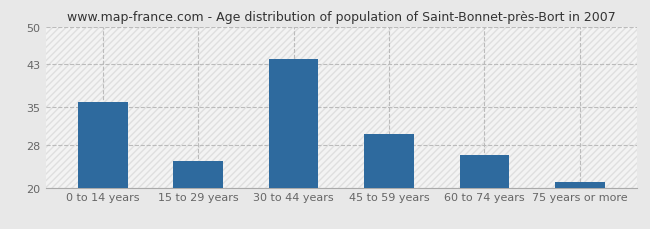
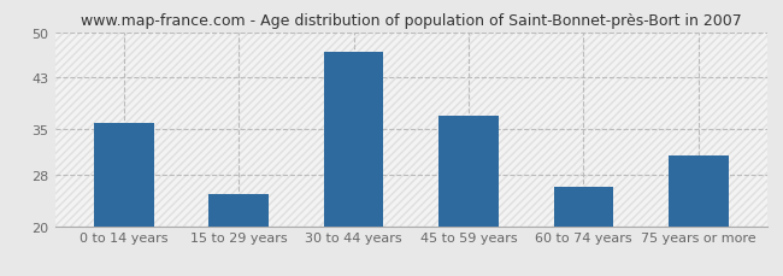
30 to 44 years: 44 -> 47
45 to 59 years: 30 -> 37
75 years or more: 21 -> 31
